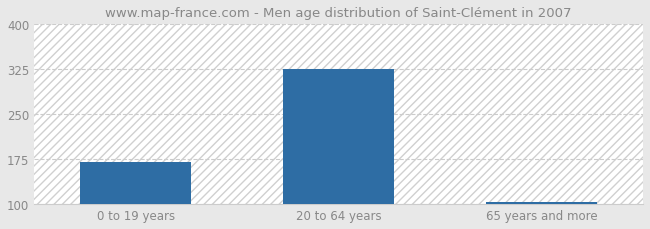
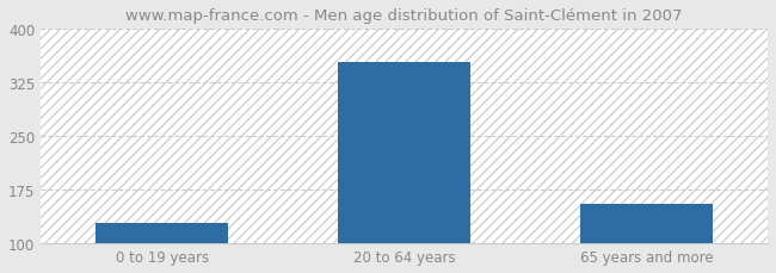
0 to 19 years: 170 -> 128
20 to 64 years: 326 -> 354
65 years and more: 103 -> 156
